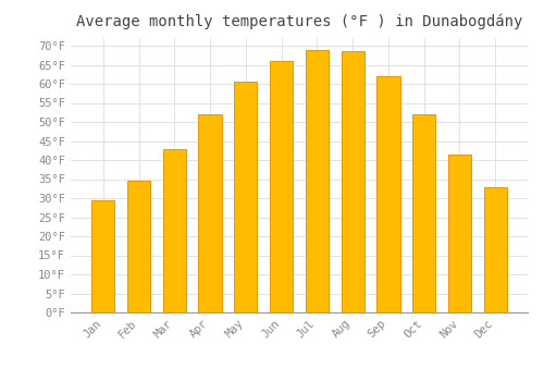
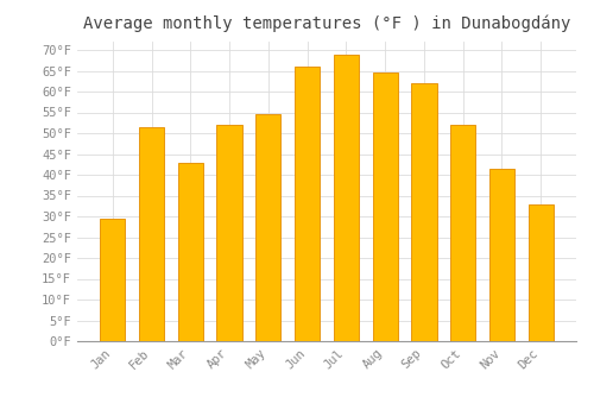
Feb: 34.5°F -> 51.5°F
May: 60.5°F -> 54.5°F
Aug: 68.5°F -> 64.5°F
